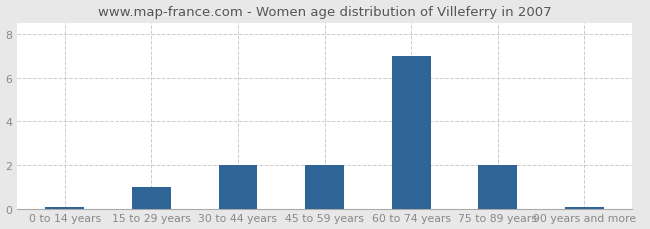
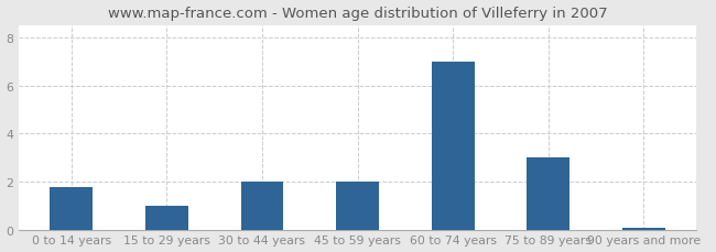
0 to 14 years: 0.05 -> 1.75
75 to 89 years: 2.00 -> 3.00
